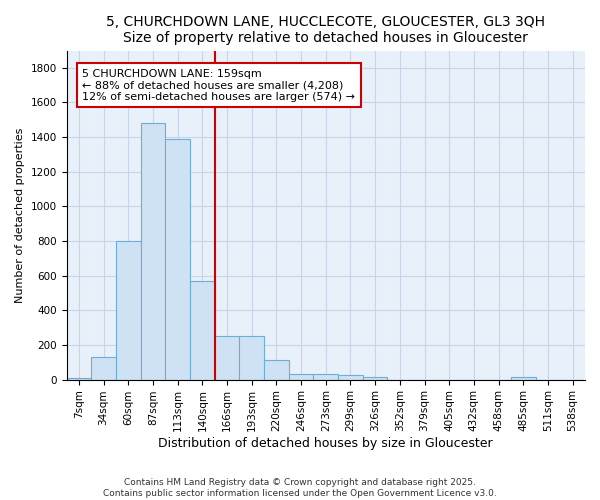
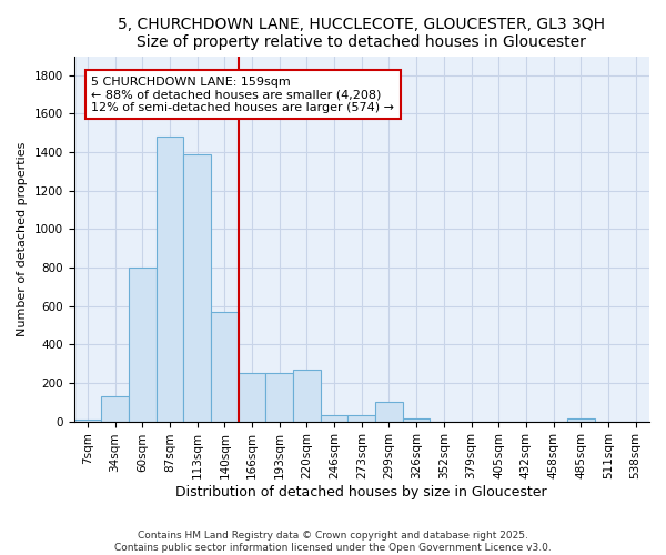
220sqm: 120 -> 270
299sqm: 20 -> 100
